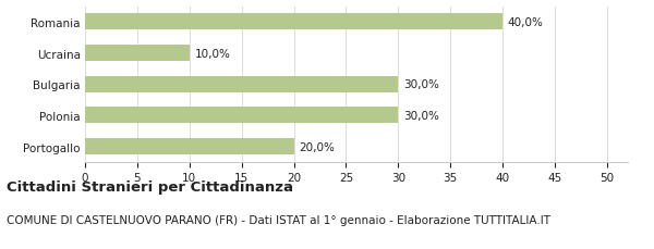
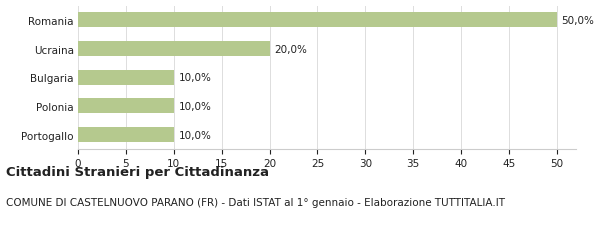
Romania: 40,0% -> 50,0%
Ucraina: 10,0% -> 20,0%
Bulgaria: 30,0% -> 10,0%
Polonia: 30,0% -> 10,0%
Portogallo: 20,0% -> 10,0%
